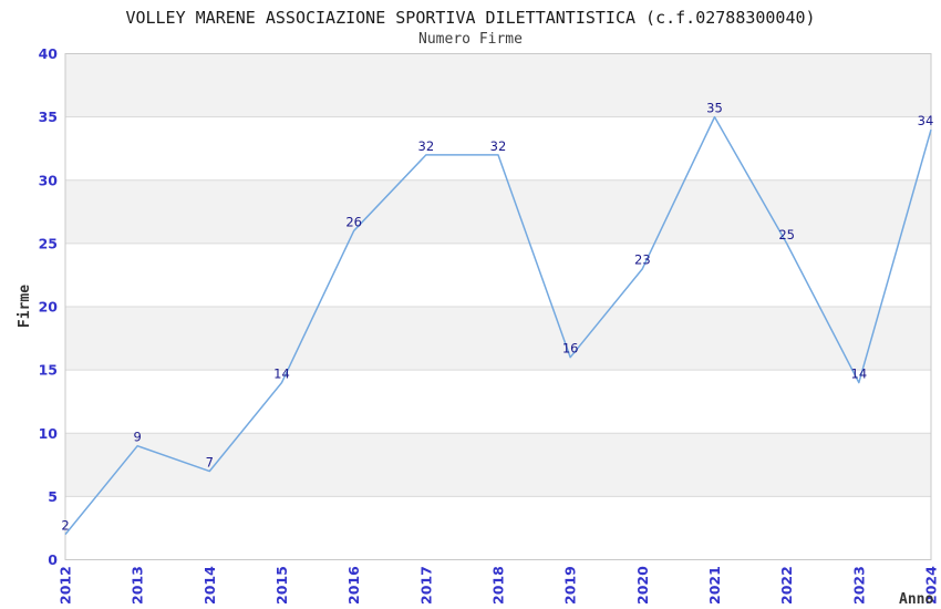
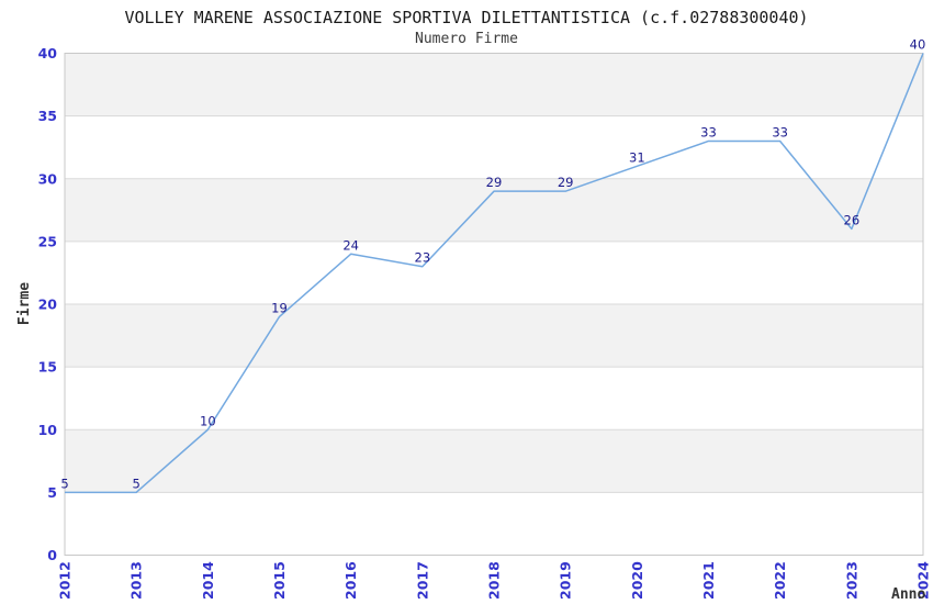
2012: 2 -> 5
2013: 9 -> 5
2014: 7 -> 10
2015: 14 -> 19
2016: 26 -> 24
2017: 32 -> 23
2018: 32 -> 29
2019: 16 -> 29
2020: 23 -> 31
2021: 35 -> 33
2022: 25 -> 33
2023: 14 -> 26
2024: 34 -> 40
